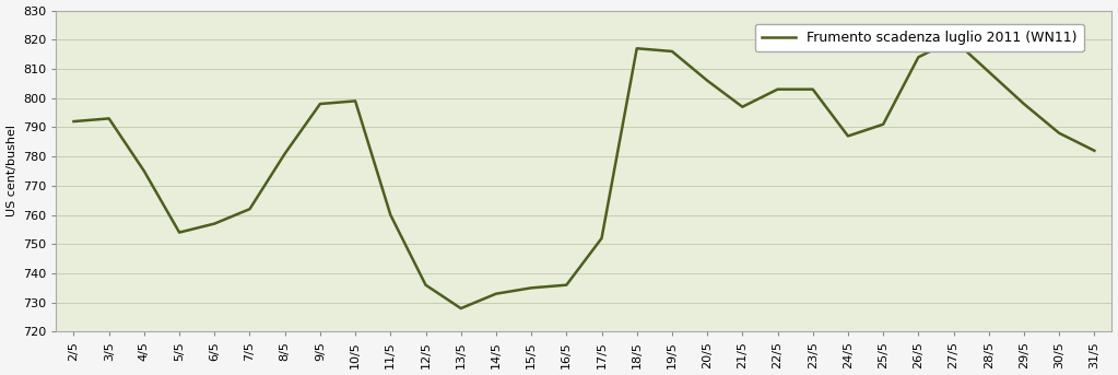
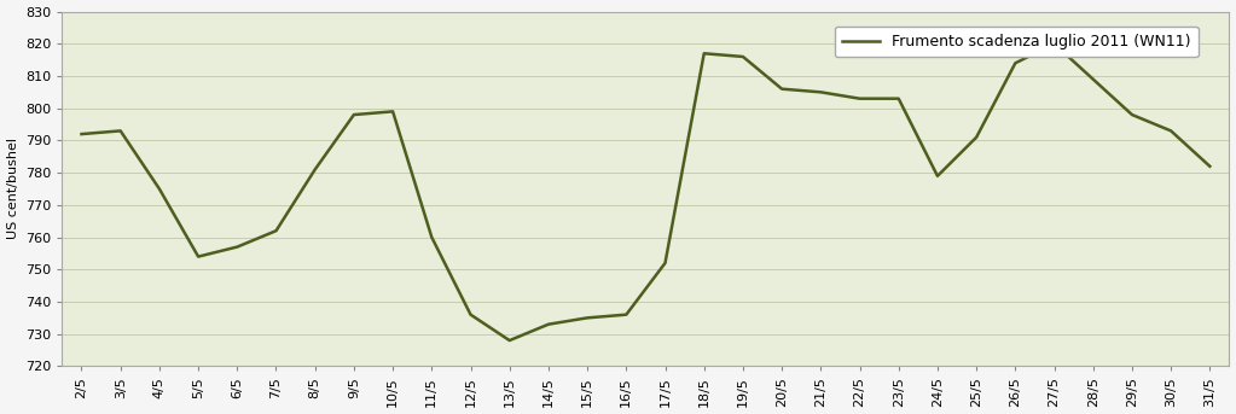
21/5: 797 -> 805
24/5: 787 -> 779
30/5: 788 -> 793
